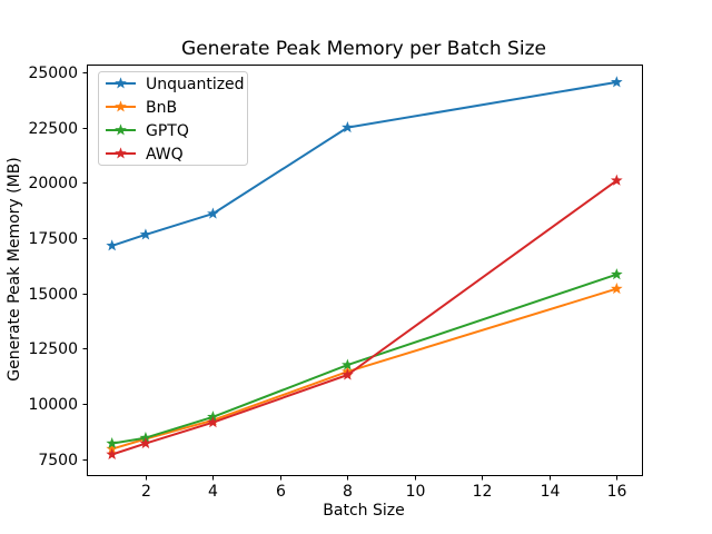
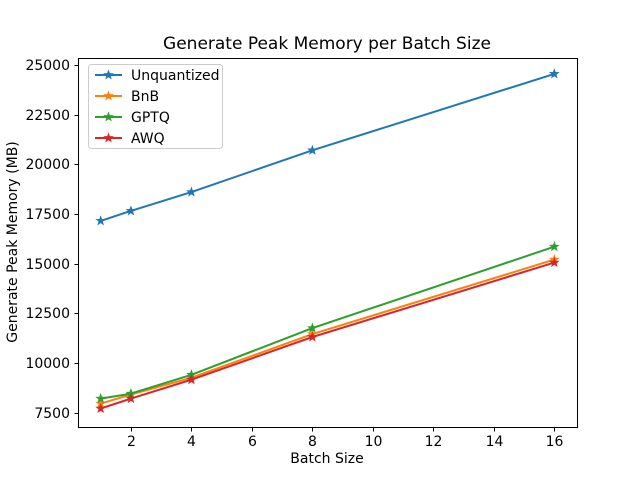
Unquantized/8: 22500 -> 20700
AWQ/16: 20100 -> 15000
